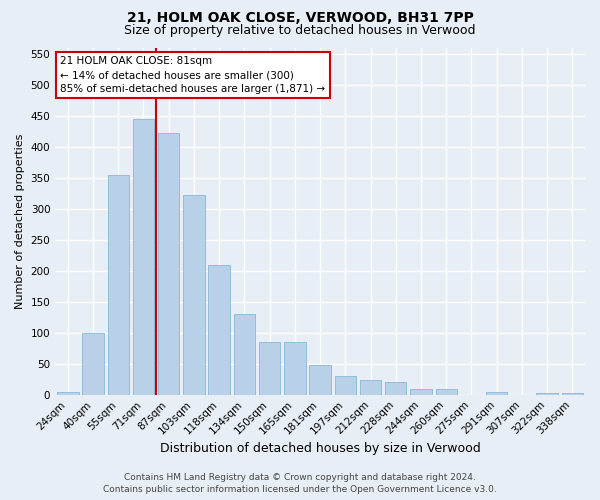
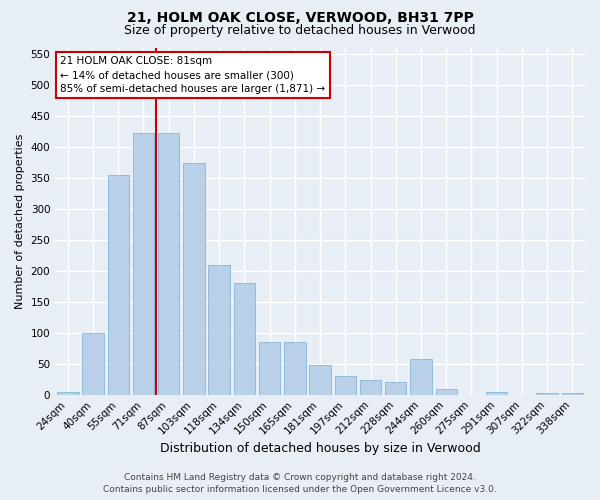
71sqm: 445 -> 422
103sqm: 322 -> 374
134sqm: 130 -> 180
244sqm: 10 -> 58
